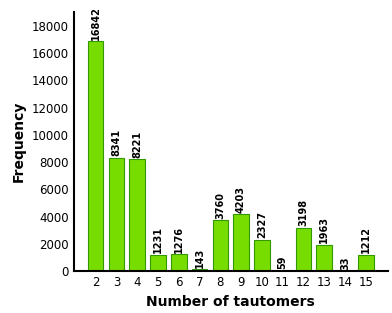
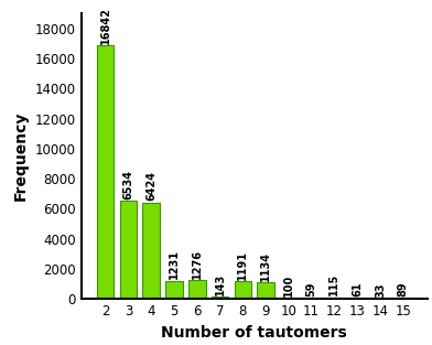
3: 8341 -> 6534
4: 8221 -> 6424
8: 3760 -> 1191
9: 4203 -> 1134
10: 2327 -> 100
12: 3198 -> 115
13: 1963 -> 61
15: 1212 -> 89
